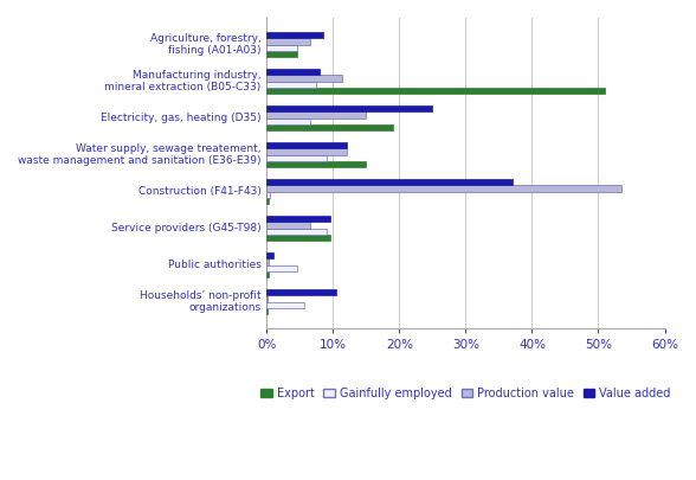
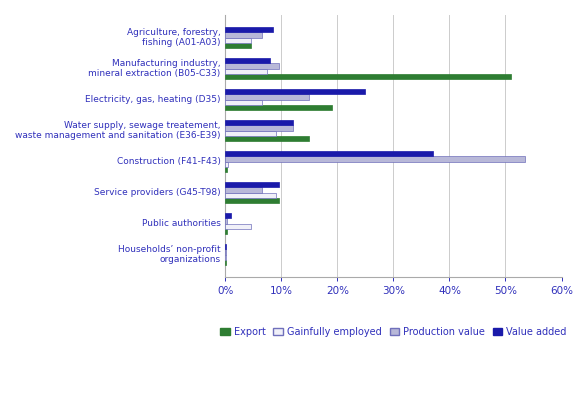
Production value/Manufacturing industry, mineral extraction (B05-C33): 11.4% -> 9.5%
Value added/Households’ non-profit organizations: 10.4% -> 0.2%
Gainfully employed/Households’ non-profit organizations: 5.6% -> 0.2%
